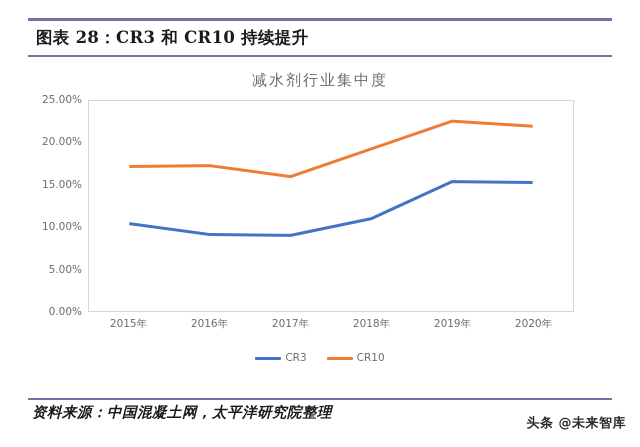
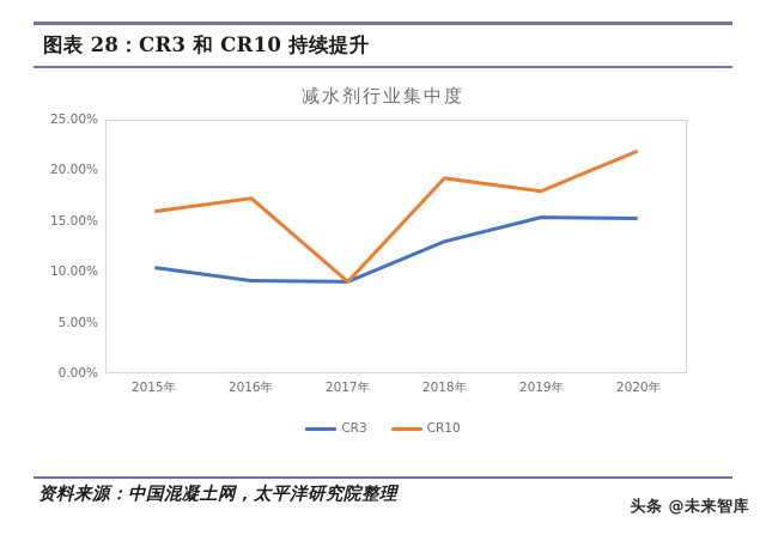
CR10/2015年: 17% -> 16%
CR10/2017年: 16% -> 9%
CR3/2018年: 11% -> 13%
CR10/2019年: 23% -> 18%
